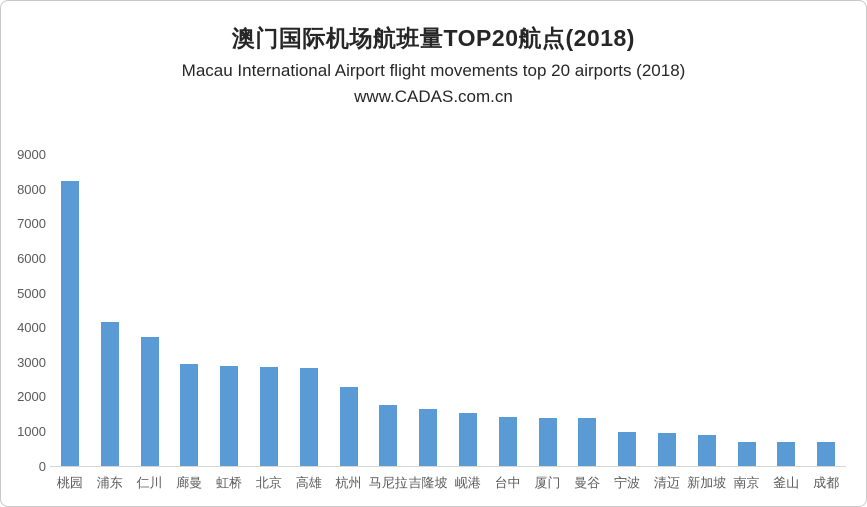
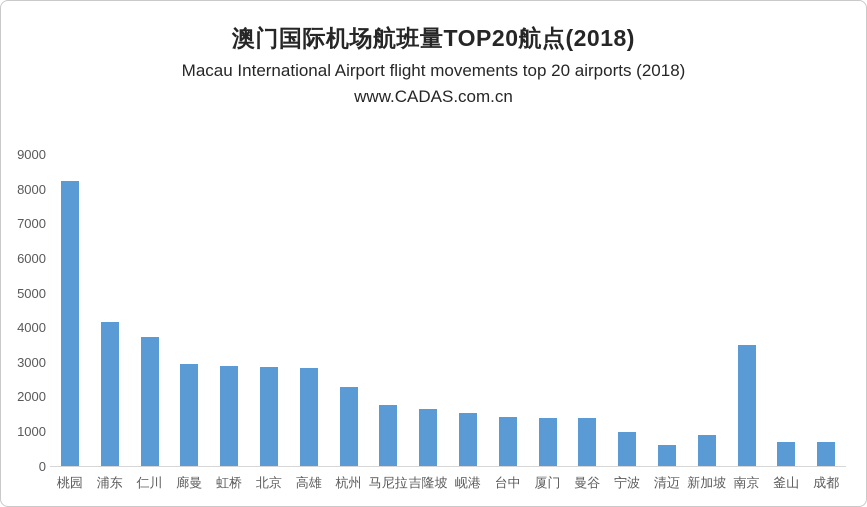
清迈: 1000 -> 600
南京: 700 -> 3500
